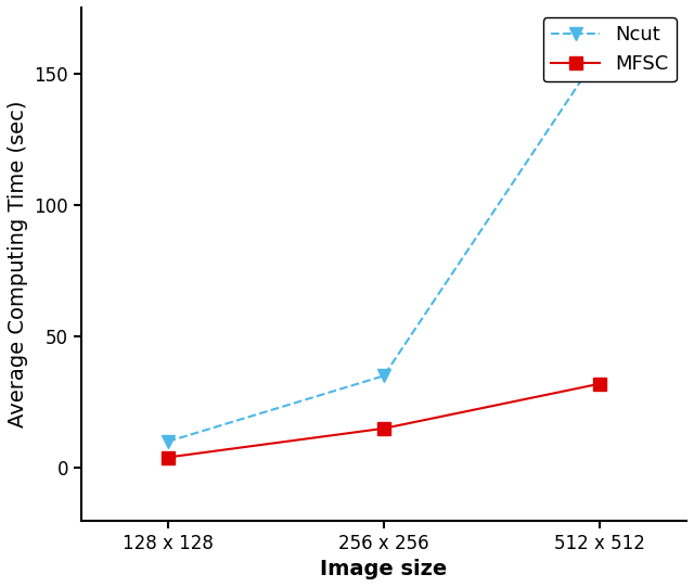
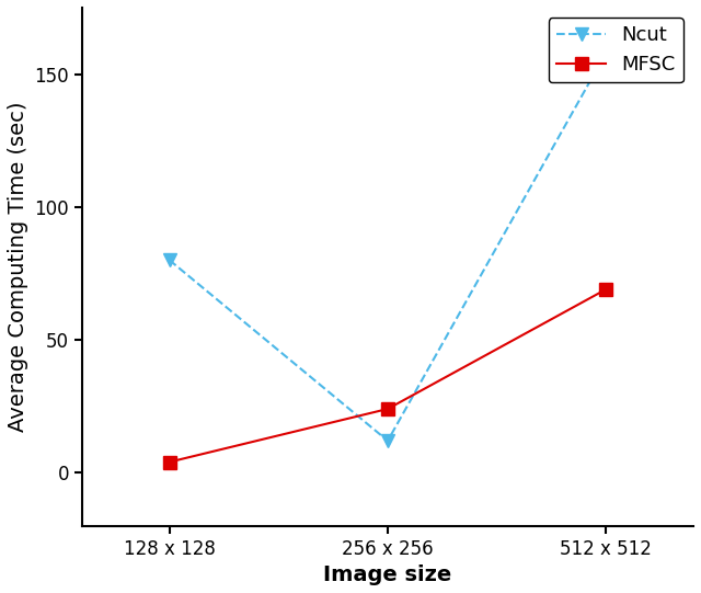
Ncut/128 x 128: 10 -> 80
Ncut/256 x 256: 35 -> 12
MFSC/256 x 256: 15 -> 24
MFSC/512 x 512: 32 -> 69
